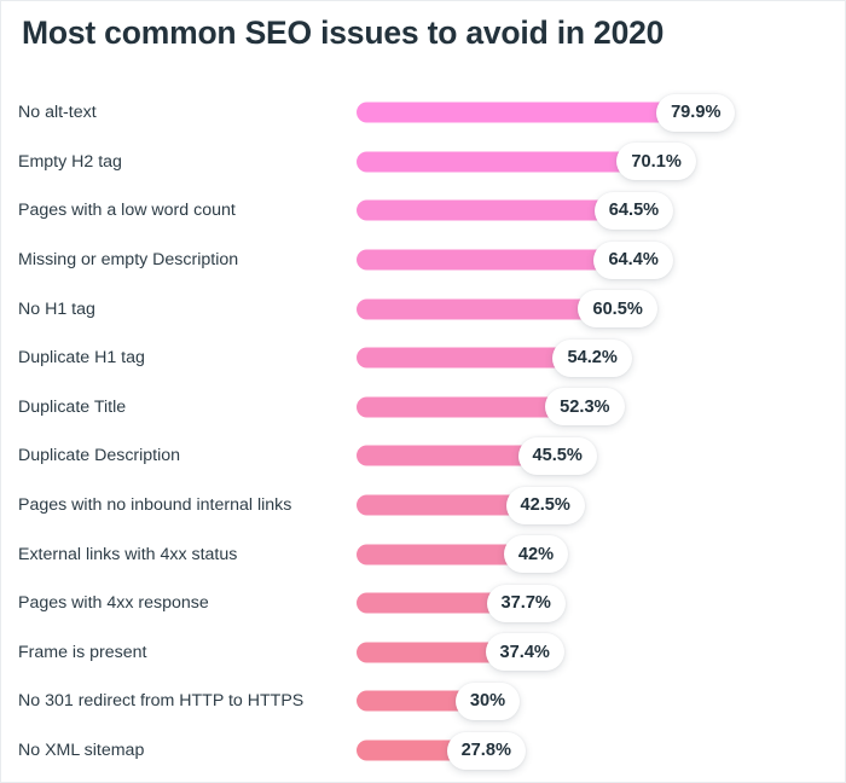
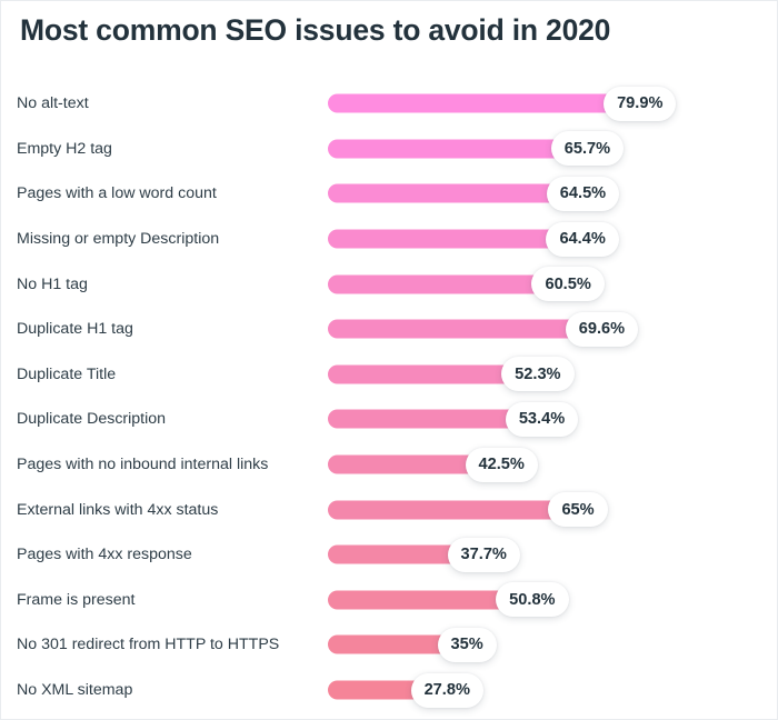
Empty H2 tag: 70.1% -> 65.7%
Duplicate H1 tag: 54.2% -> 69.6%
Duplicate Description: 45.5% -> 53.4%
External links with 4xx status: 42% -> 65%
Frame is present: 37.4% -> 50.8%
No 301 redirect from HTTP to HTTPS: 30% -> 35%
